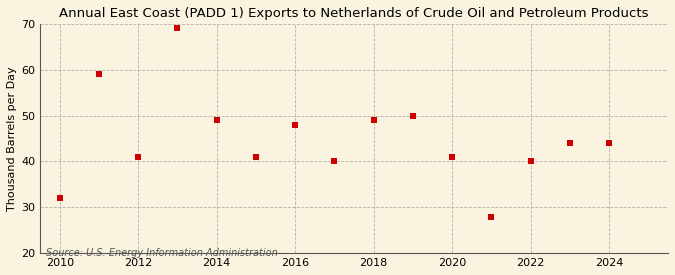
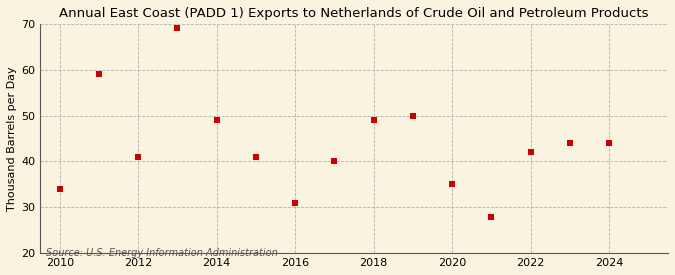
2010: 32 -> 34
2016: 48 -> 31
2020: 41 -> 35
2022: 40 -> 42
